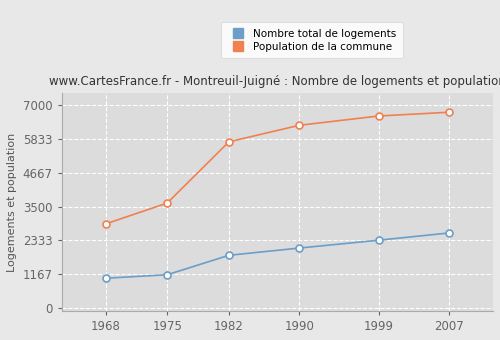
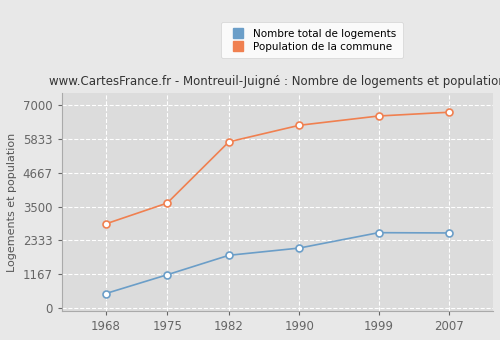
Nombre total de logements/1968: 1030 -> 500
Nombre total de logements/1999: 2340 -> 2600
